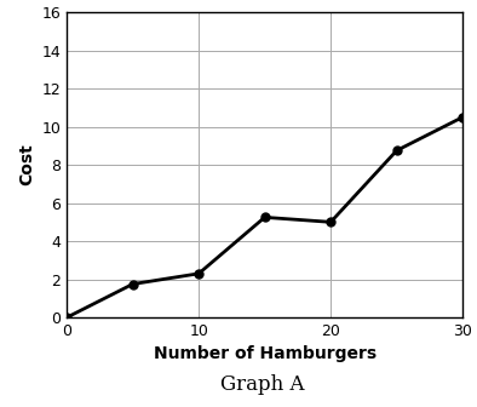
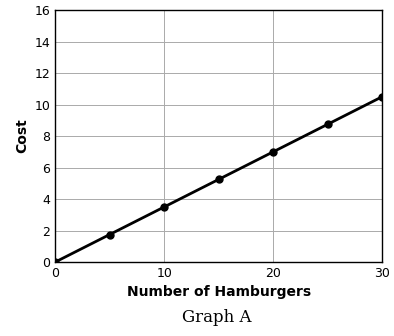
10: 2.3 -> 3.5
20: 5.0 -> 7.0
